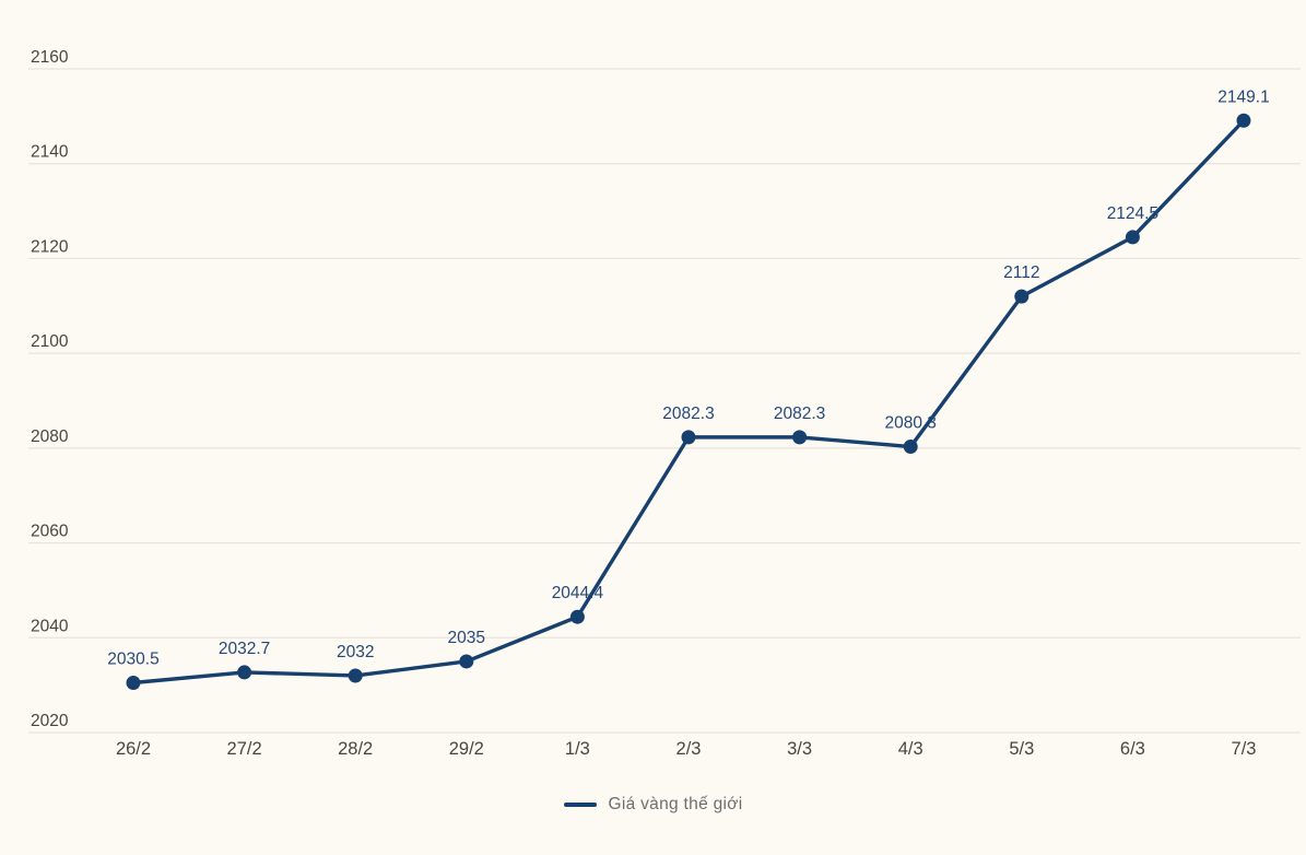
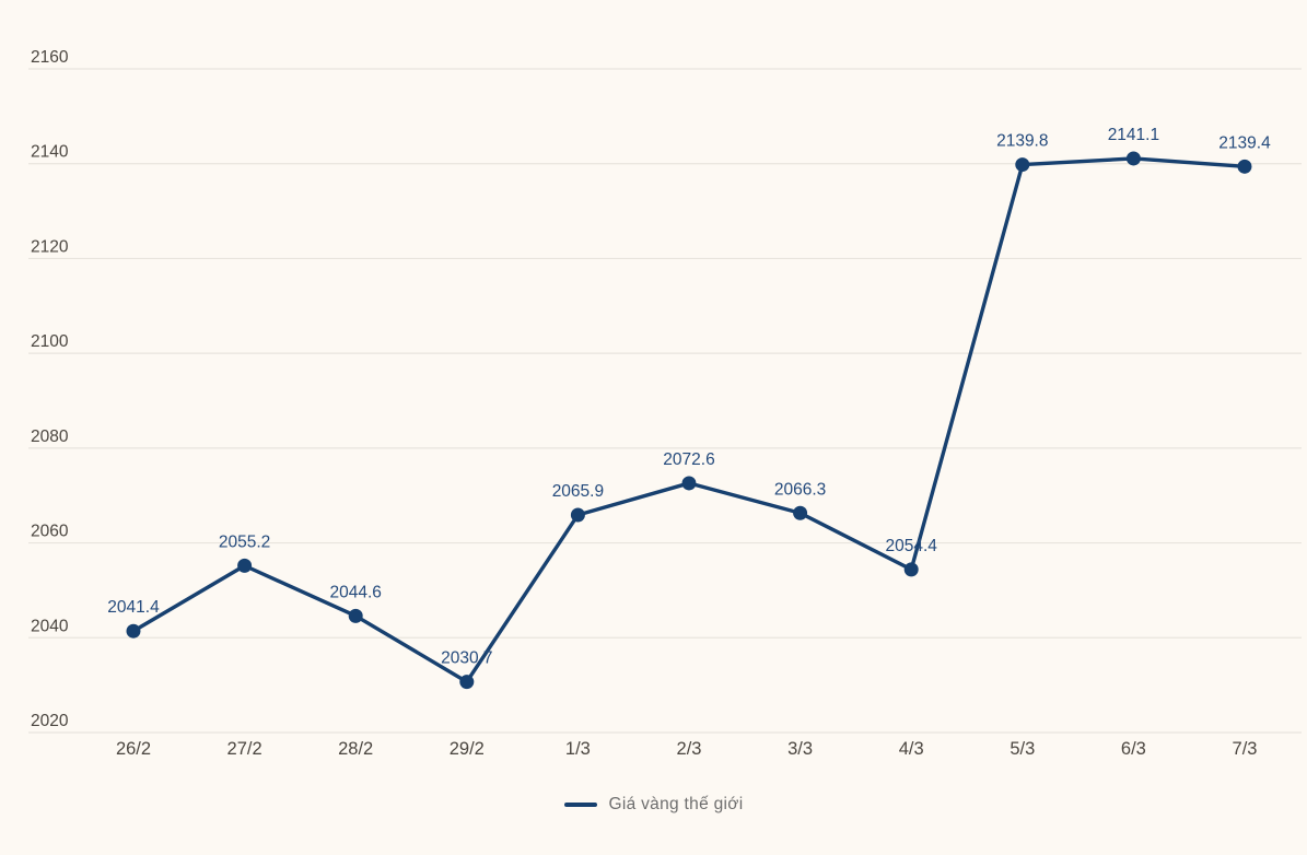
26/2: 2030.5 -> 2041.4
27/2: 2032.7 -> 2055.2
28/2: 2032 -> 2044.6
29/2: 2035 -> 2030.7
1/3: 2044.4 -> 2065.9
2/3: 2082.3 -> 2072.6
3/3: 2082.3 -> 2066.3
4/3: 2080.3 -> 2054.4
5/3: 2112 -> 2139.8
6/3: 2124.5 -> 2141.1
7/3: 2149.1 -> 2139.4
